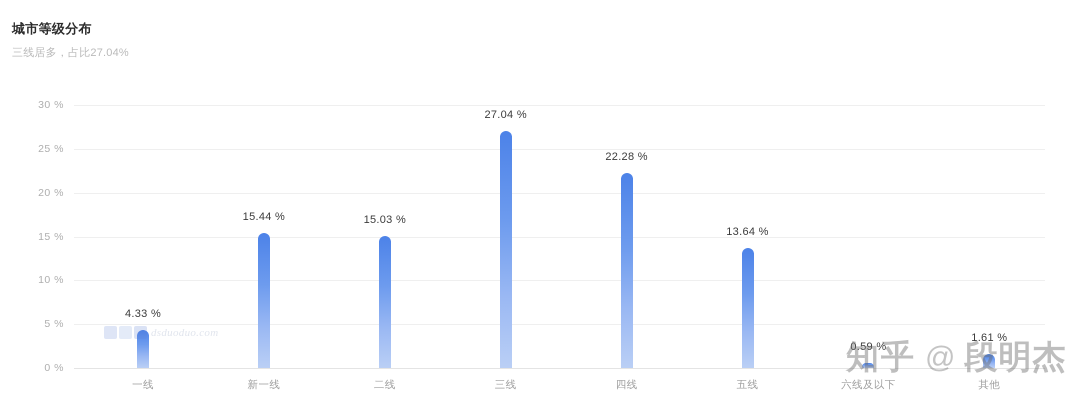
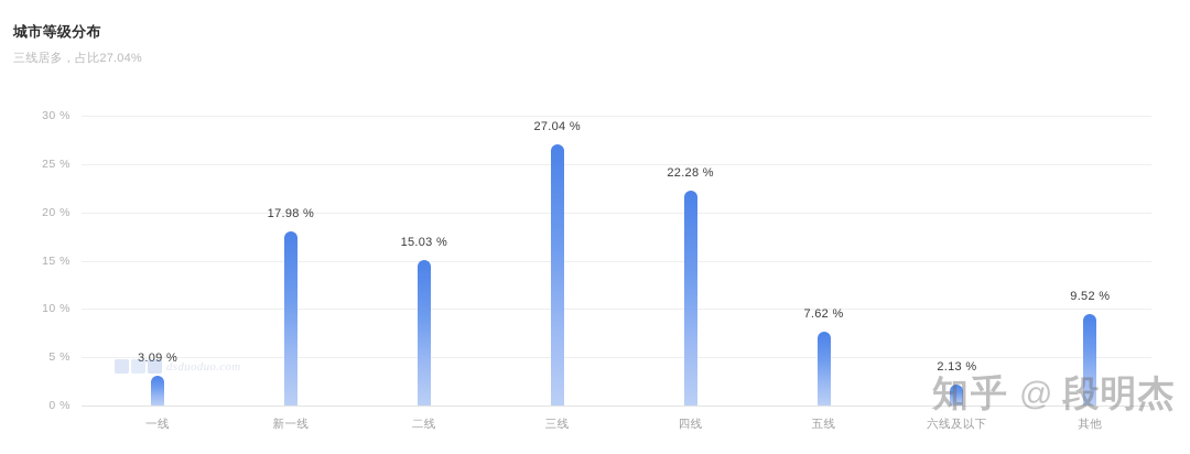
一线: 4.33 -> 3.09
新一线: 15.44 -> 17.98
五线: 13.64 -> 7.62
六线及以下: 0.59 -> 2.13
其他: 1.61 -> 9.52
